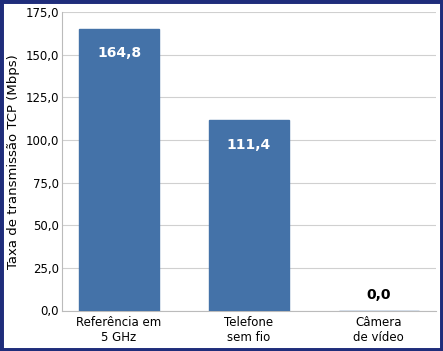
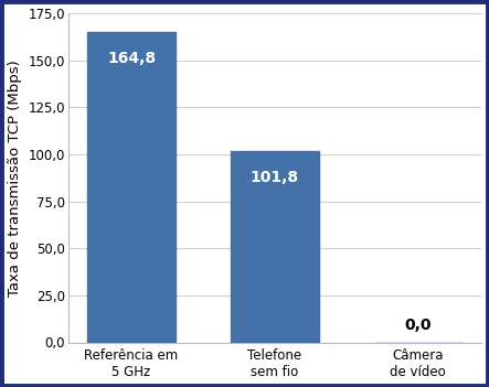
Telefone sem fio: 111,4 -> 101,8
